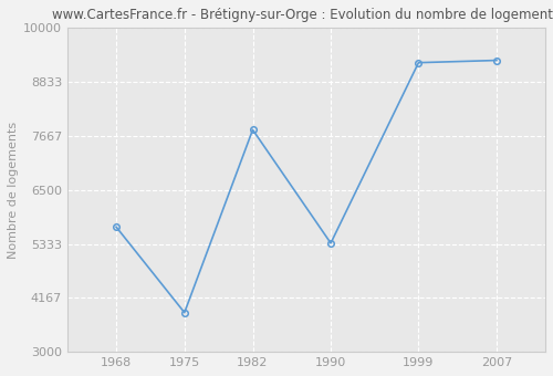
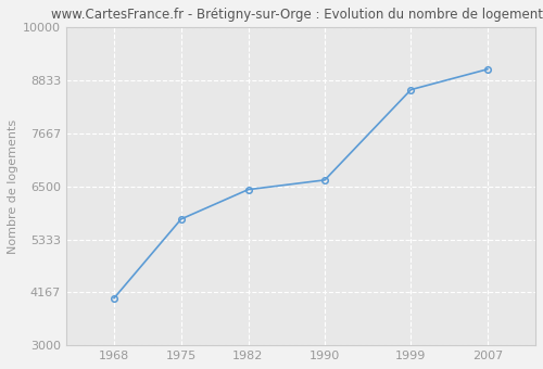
1968: 5700 -> 4040
1975: 3850 -> 5780
1982: 7800 -> 6430
1990: 5350 -> 6640
1999: 9250 -> 8630
2007: 9300 -> 9080
